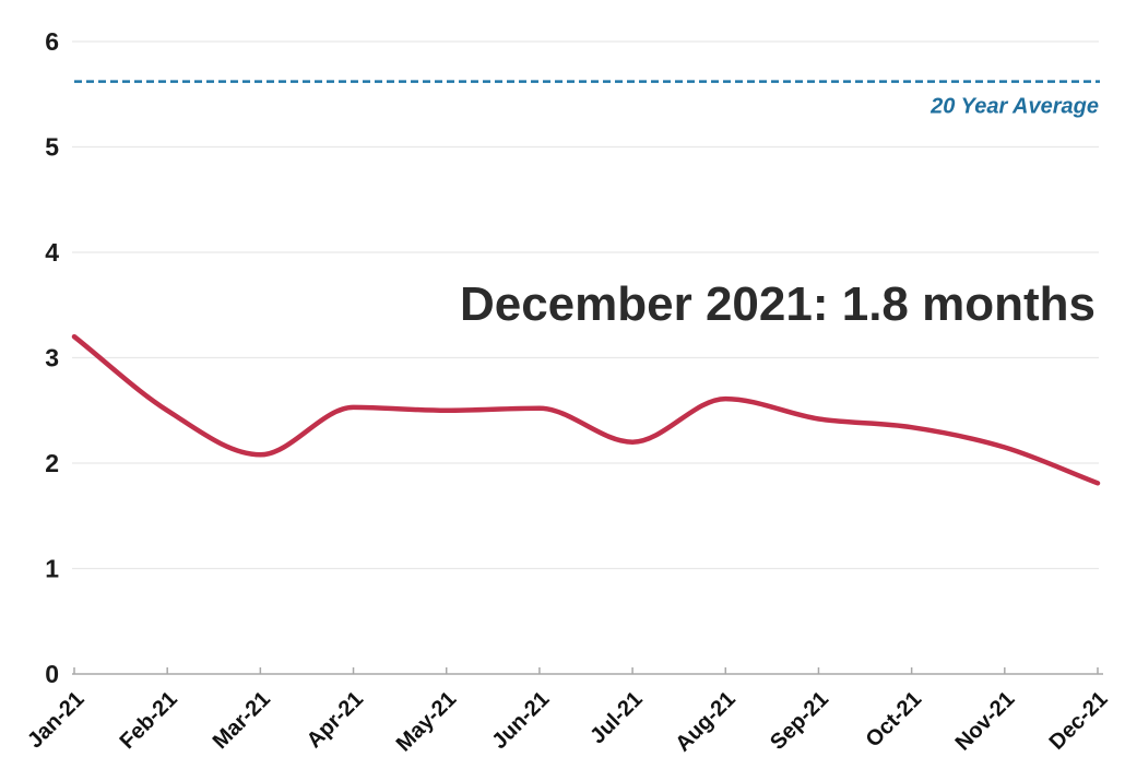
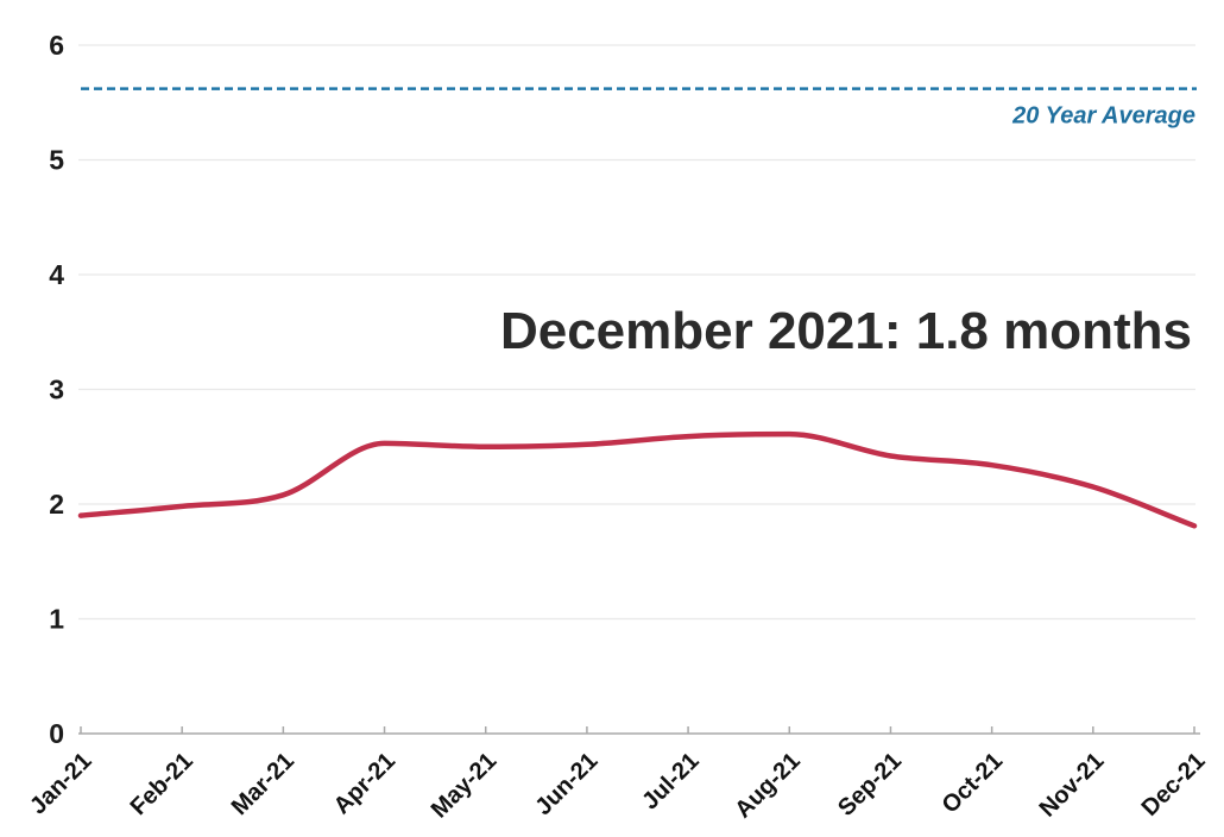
Jan-21: 3.2 -> 1.9
Feb-21: 2.5 -> 2.0
Jul-21: 2.2 -> 2.6
